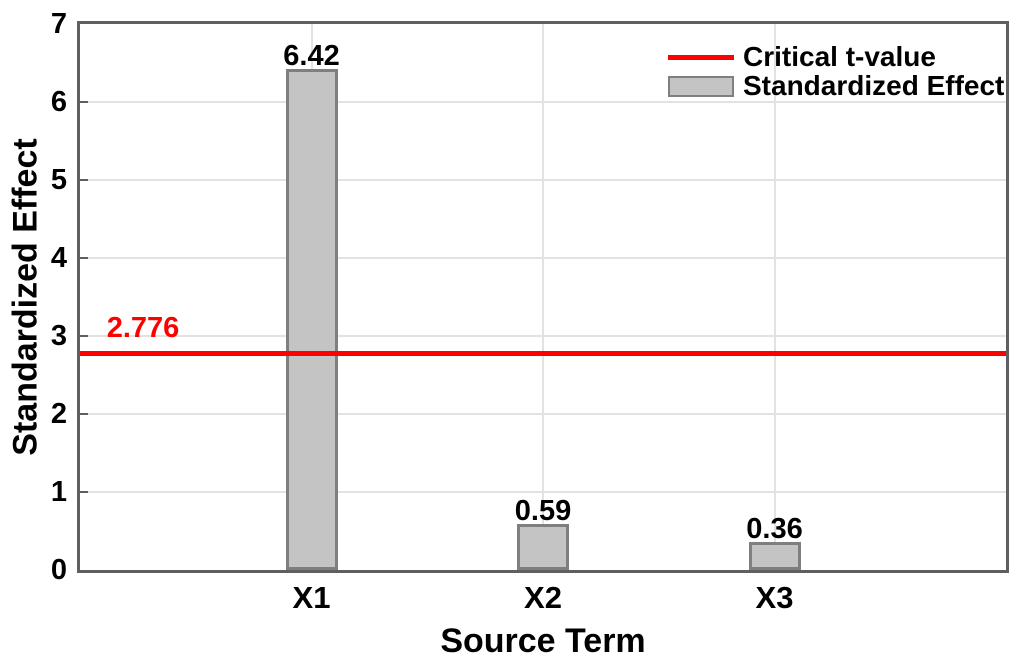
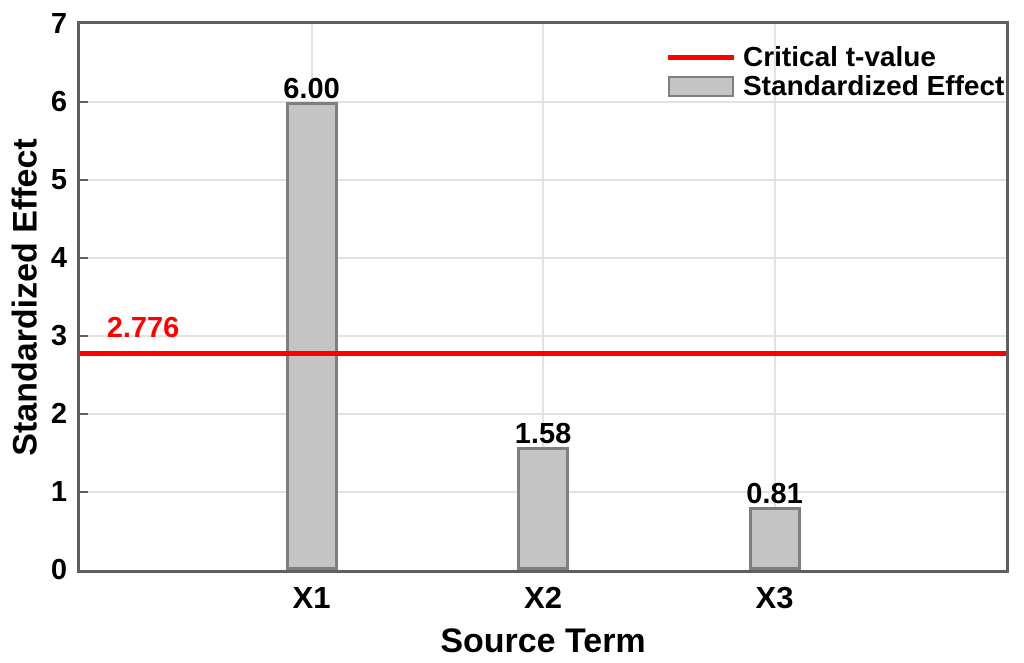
X1: 6.42 -> 6.00
X2: 0.59 -> 1.58
X3: 0.36 -> 0.81
